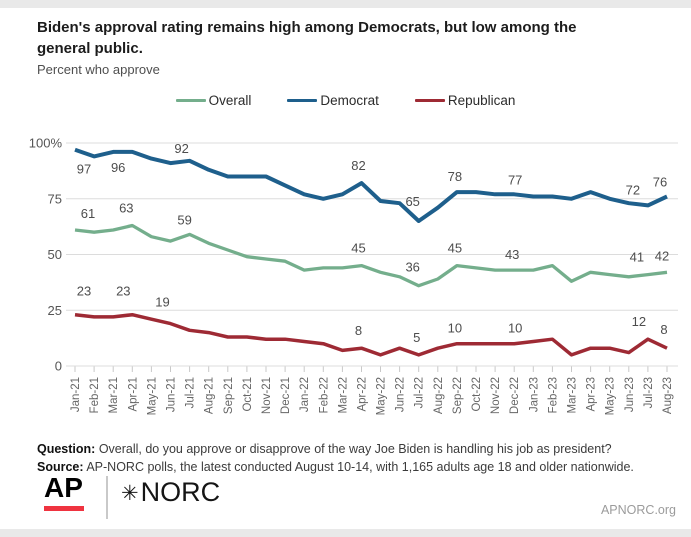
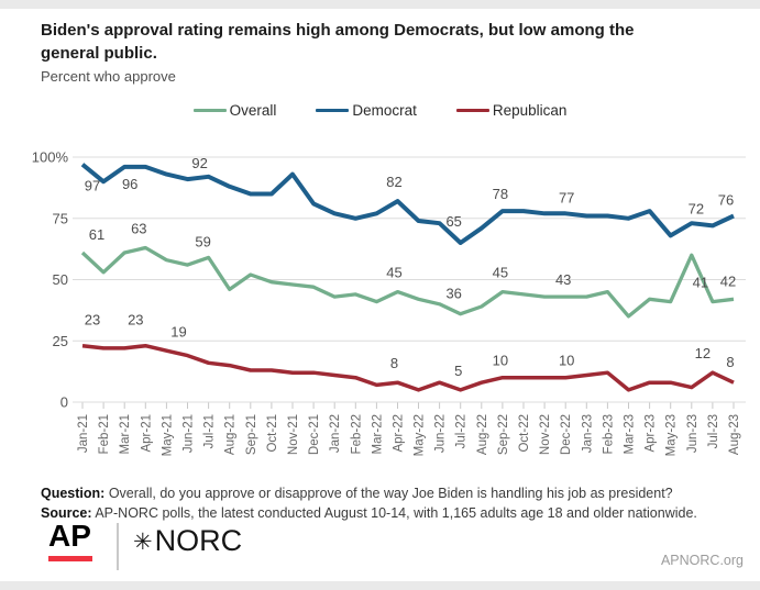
Overall/Feb-21: 60% -> 53%
Democrat/Feb-21: 94% -> 90%
Overall/Aug-21: 55% -> 46%
Democrat/Nov-21: 85% -> 93%
Overall/Mar-22: 44% -> 41%
Overall/Mar-23: 38% -> 35%
Democrat/May-23: 75% -> 68%
Overall/Jun-23: 40% -> 60%
